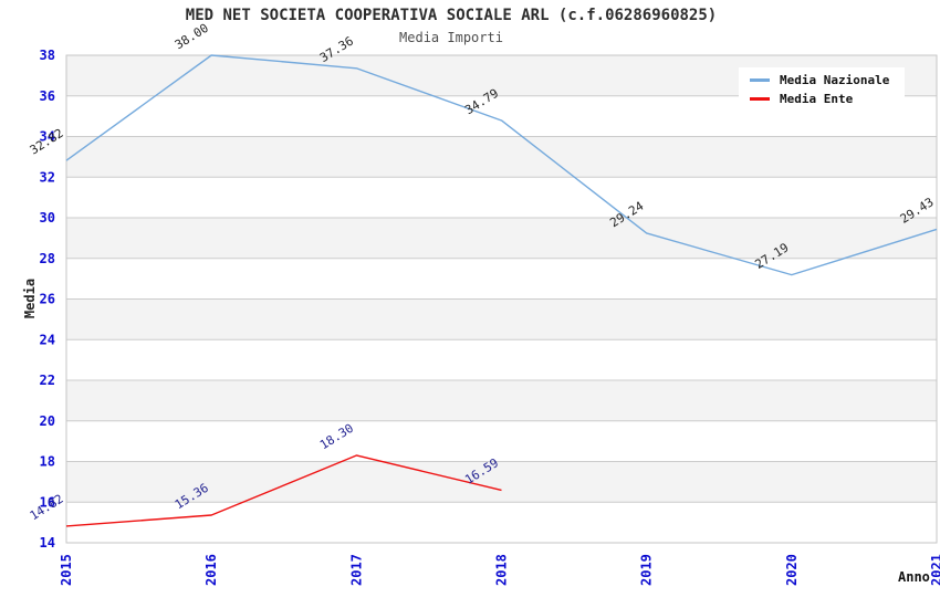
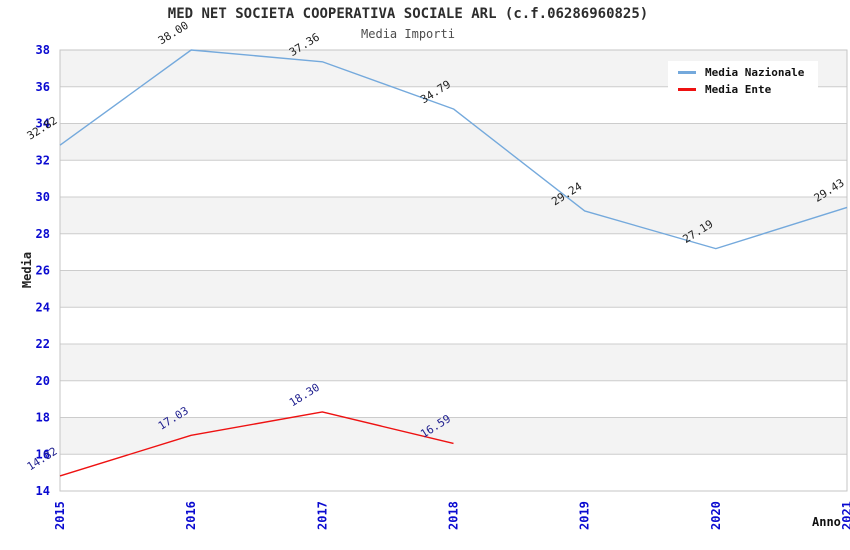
Media Ente/2016: 15.36 -> 17.03
